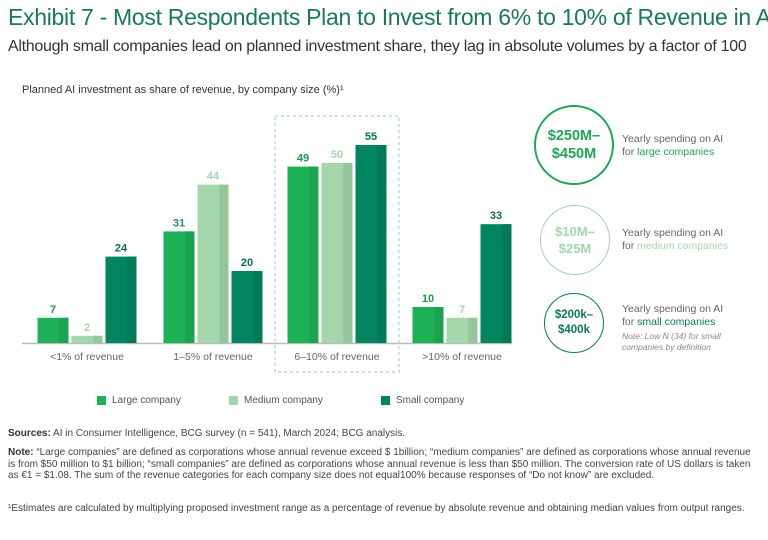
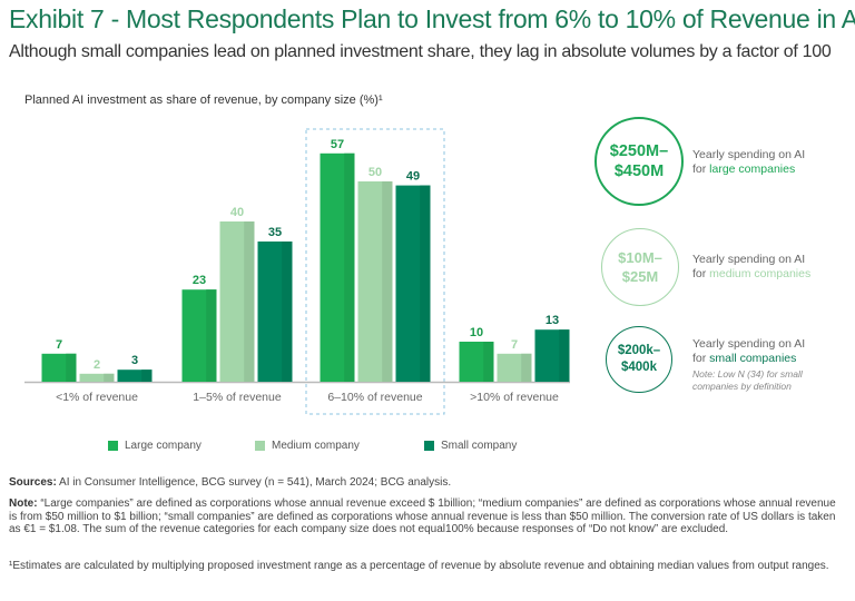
Small company/<1% of revenue: 24 -> 3
Large company/1–5% of revenue: 31 -> 23
Medium company/1–5% of revenue: 44 -> 40
Small company/1–5% of revenue: 20 -> 35
Large company/6–10% of revenue: 49 -> 57
Small company/6–10% of revenue: 55 -> 49
Small company/>10% of revenue: 33 -> 13
